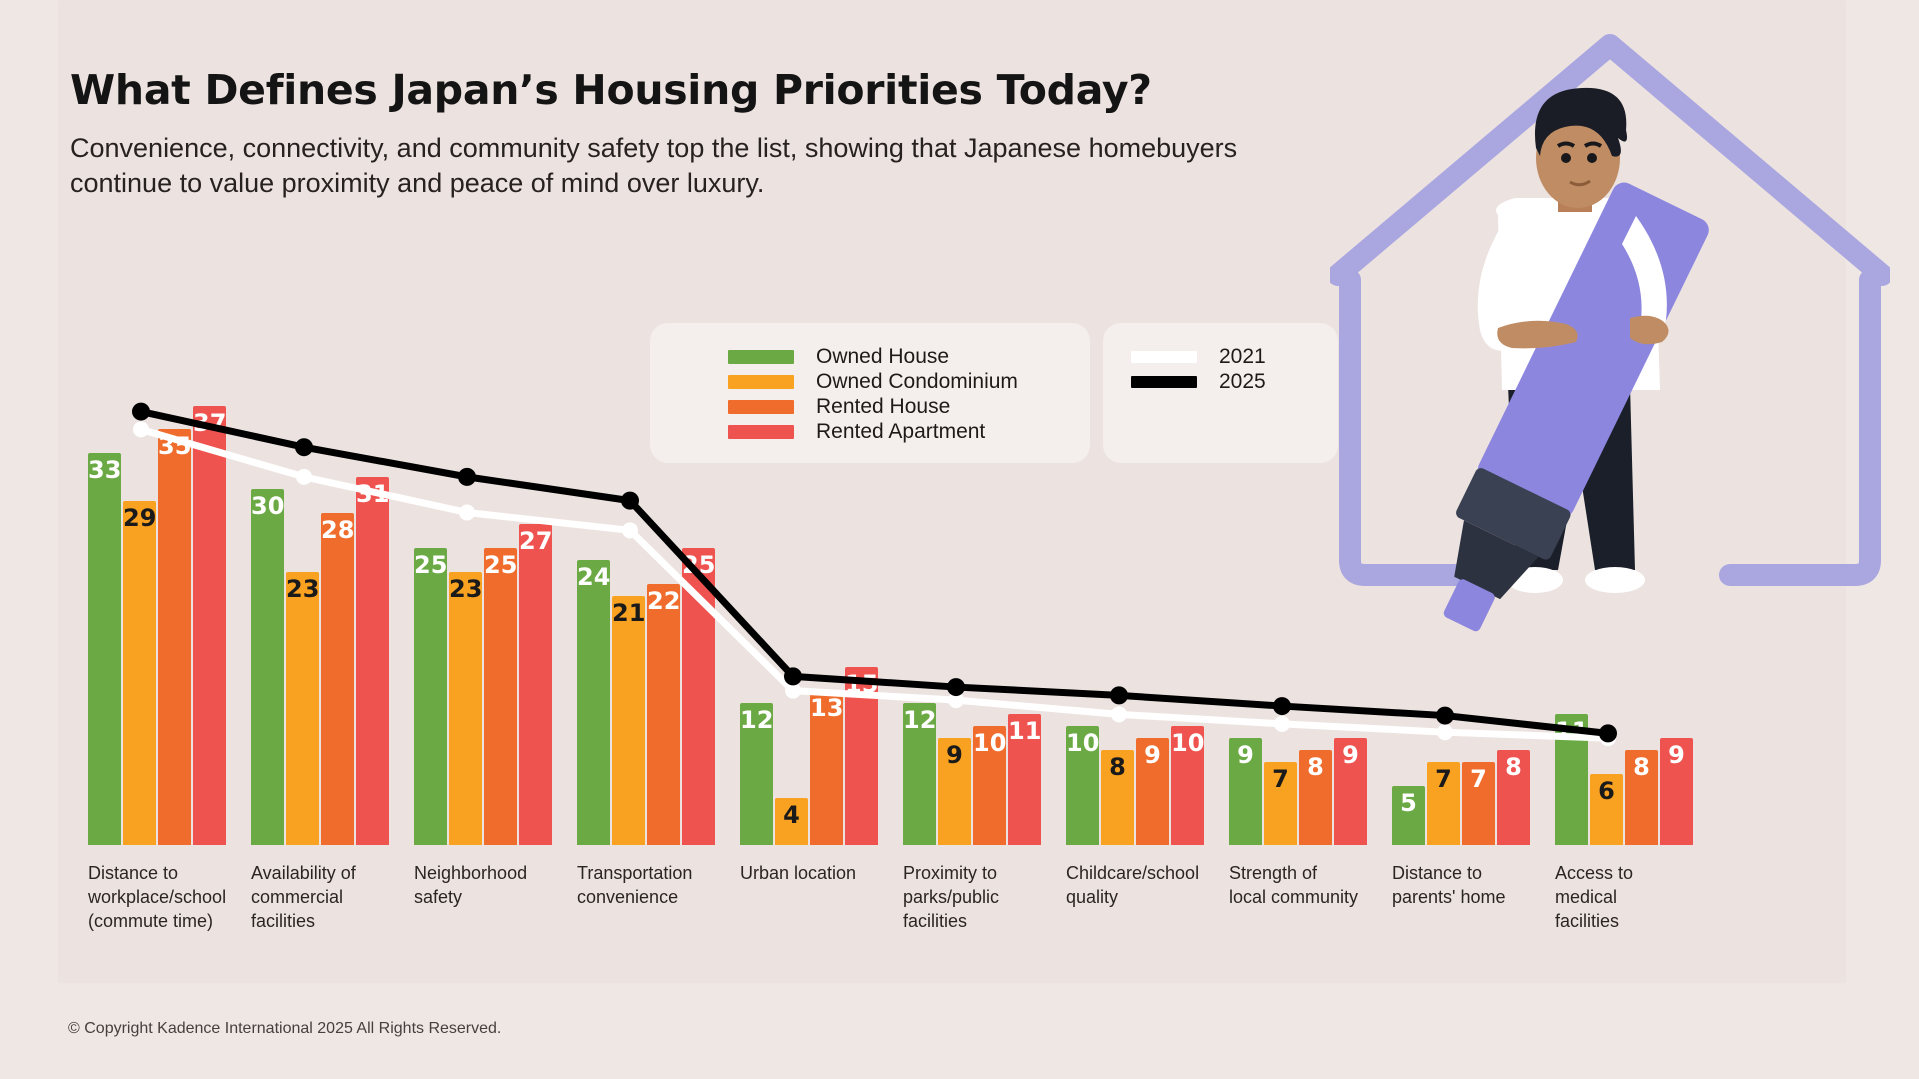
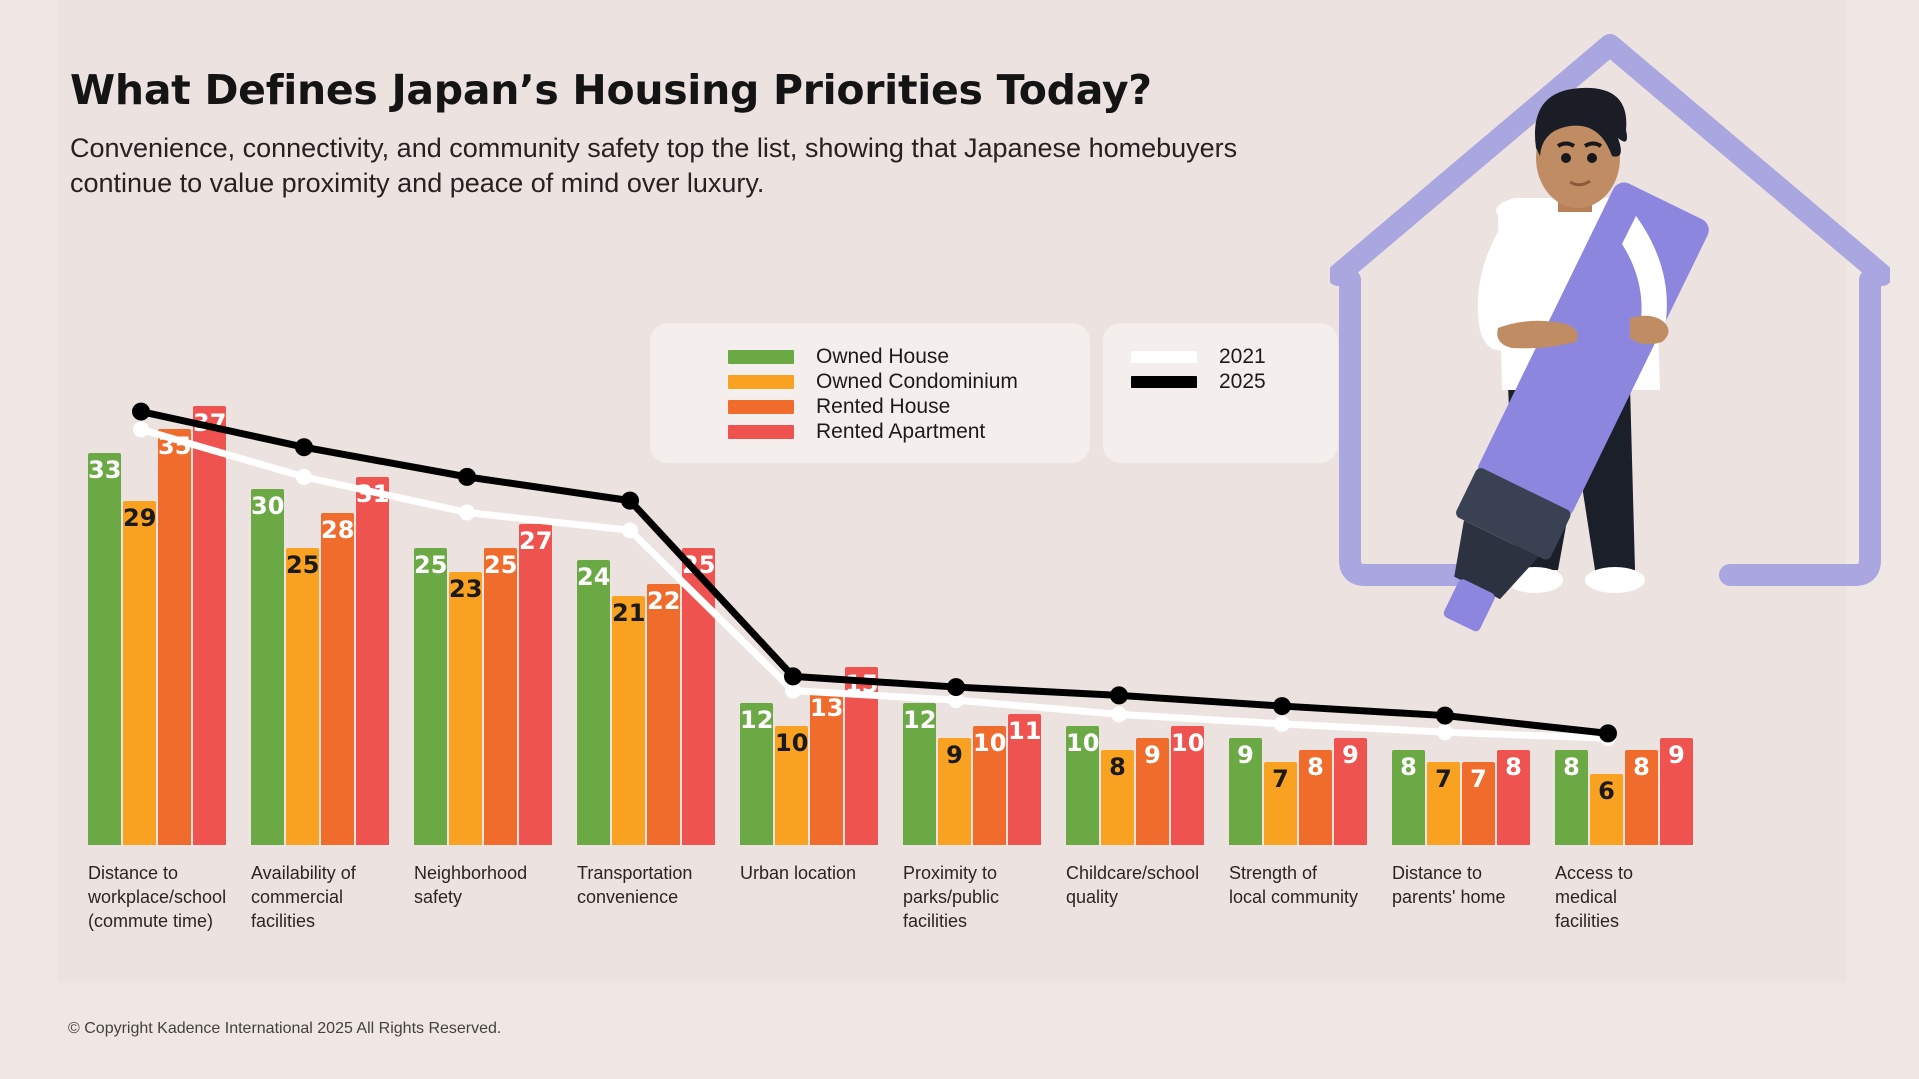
Owned Condominium/Availability of commercial facilities: 23 -> 25
Owned Condominium/Urban location: 4 -> 10
Owned House/Distance to parents' home: 5 -> 8
Owned House/Access to medical facilities: 11 -> 8
